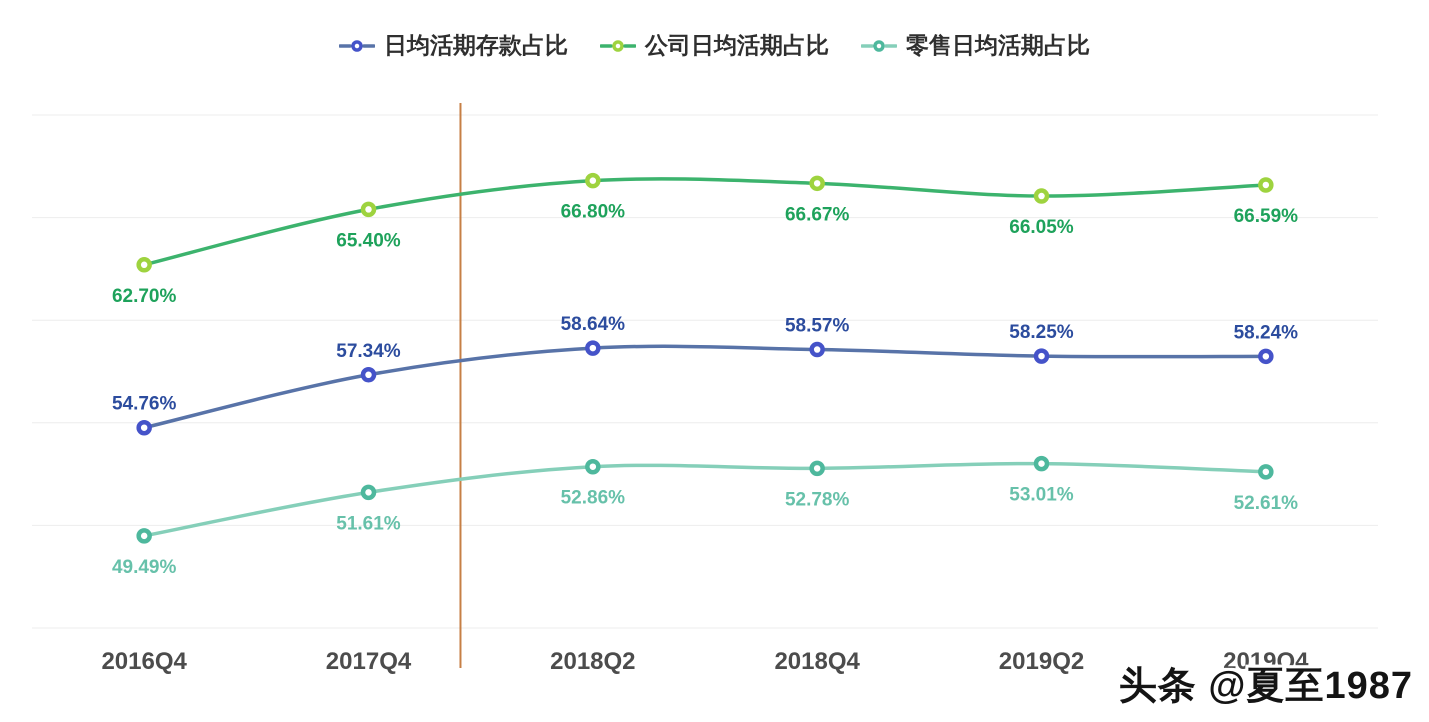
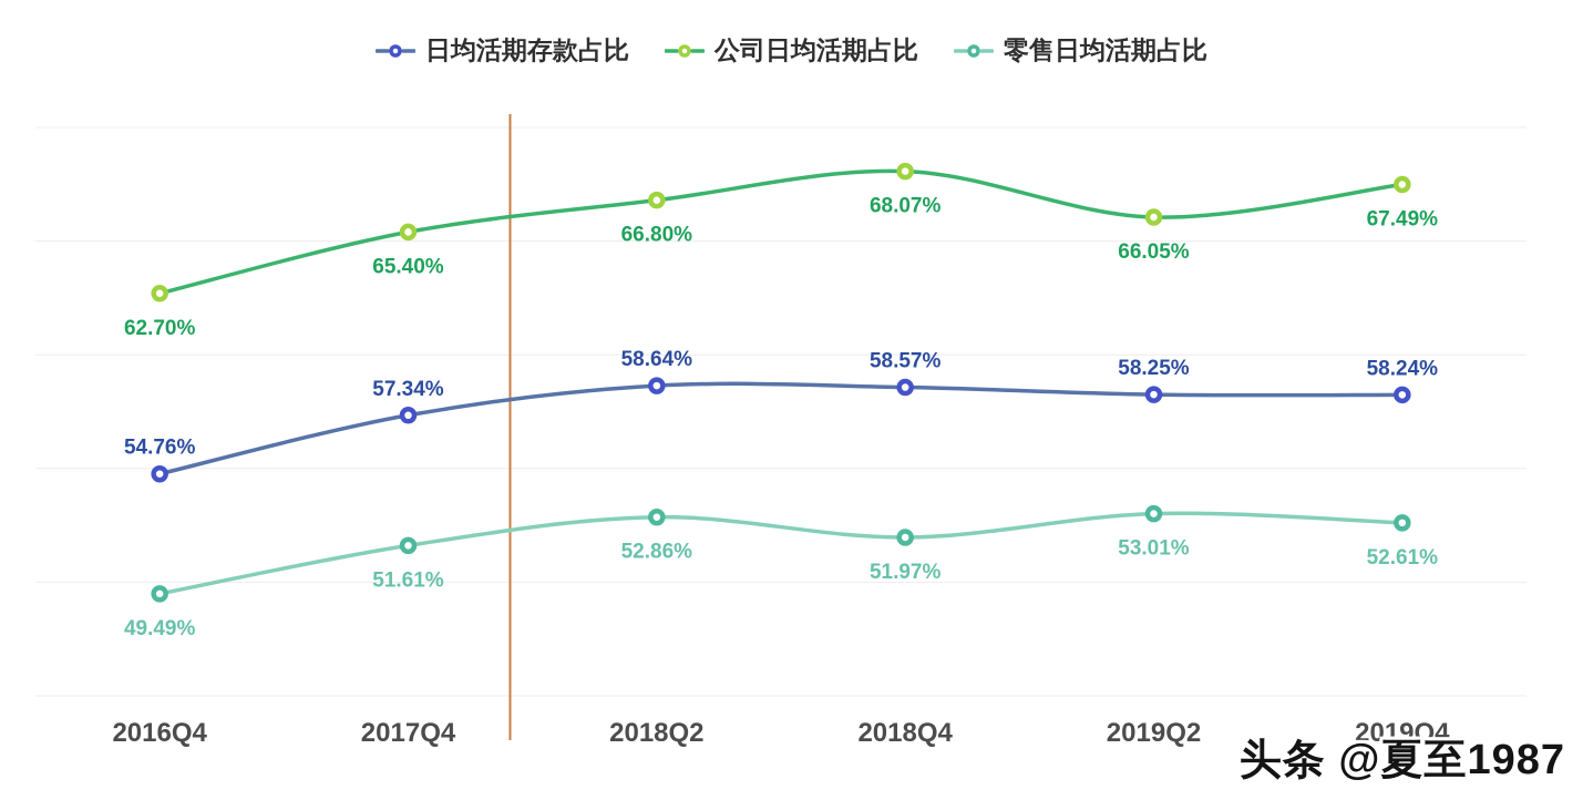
公司日均活期占比/2018Q4: 66.67% -> 68.07%
零售日均活期占比/2018Q4: 52.78% -> 51.97%
公司日均活期占比/2019Q4: 66.59% -> 67.49%
